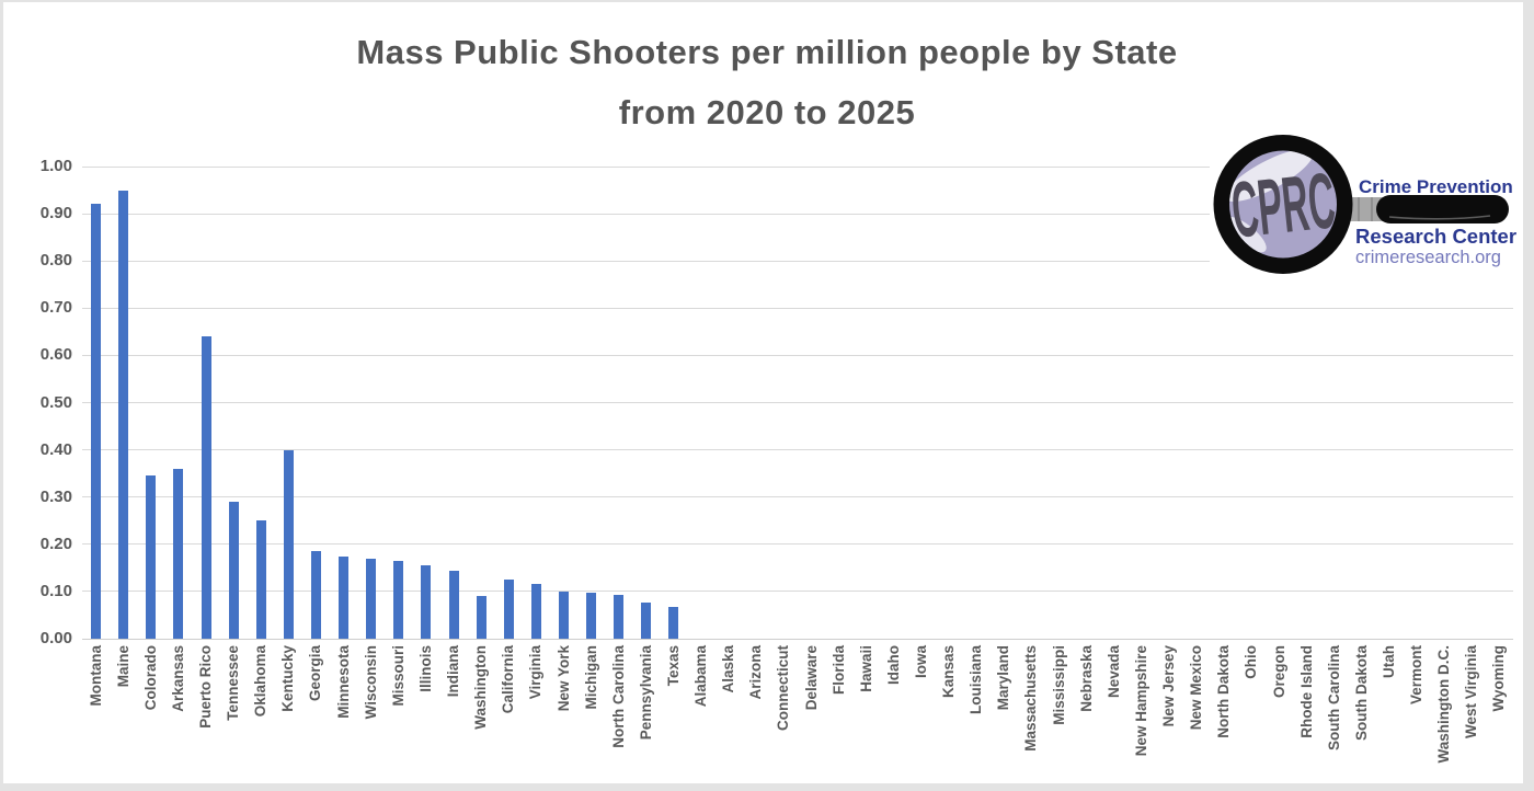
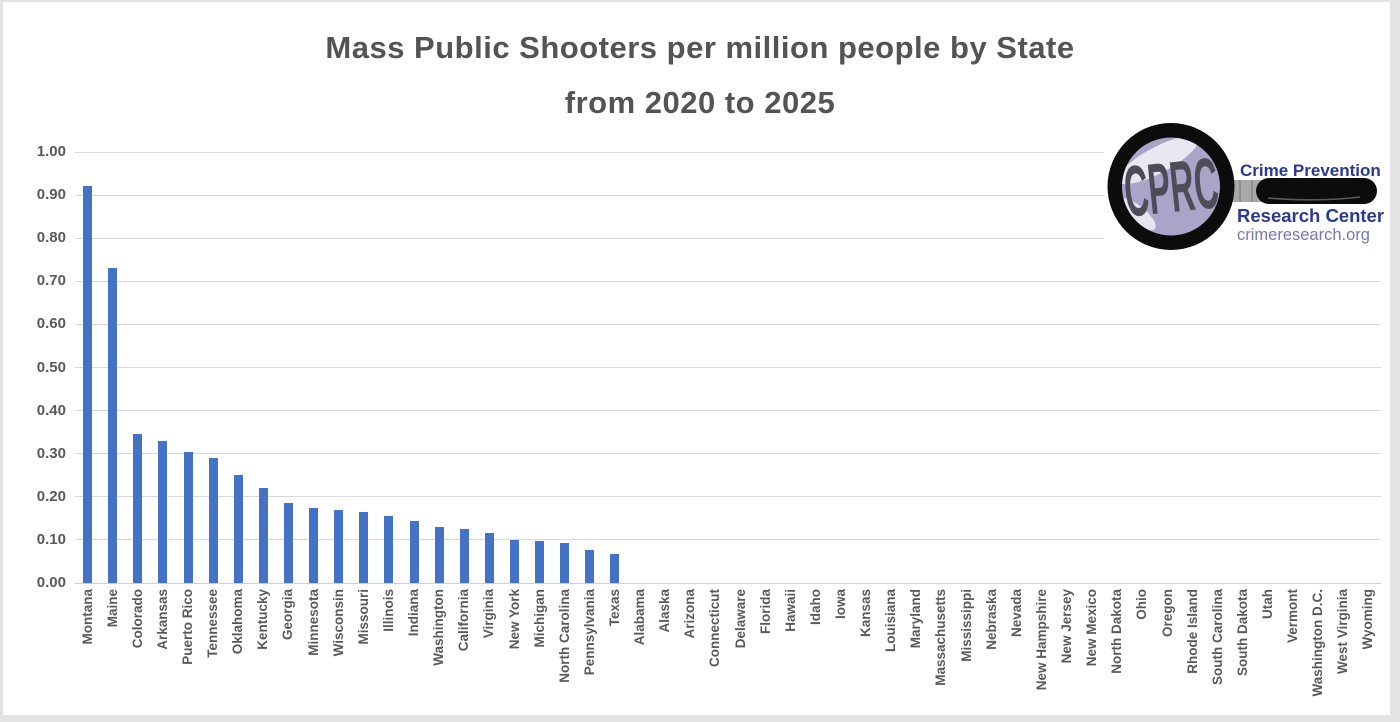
Maine: 0.95 -> 0.73
Arkansas: 0.36 -> 0.33
Puerto Rico: 0.64 -> 0.30
Kentucky: 0.40 -> 0.22
Washington: 0.09 -> 0.13
